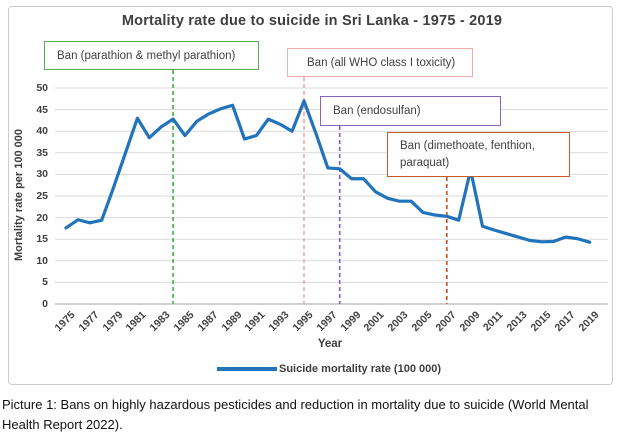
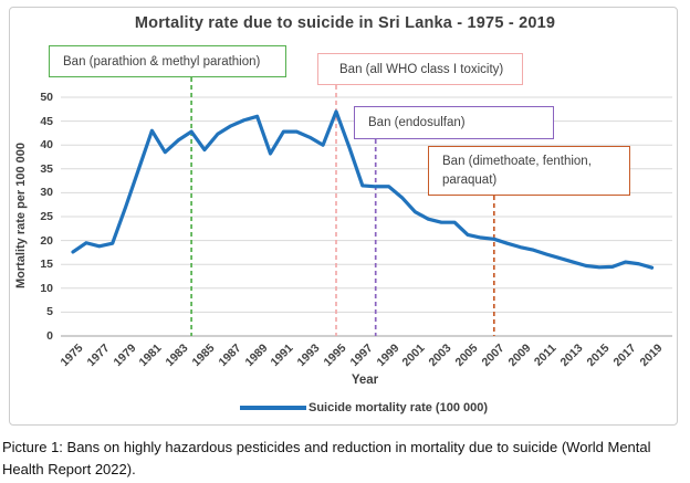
1991: 39 -> 43
1999: 29 -> 31
2009: 31 -> 19
